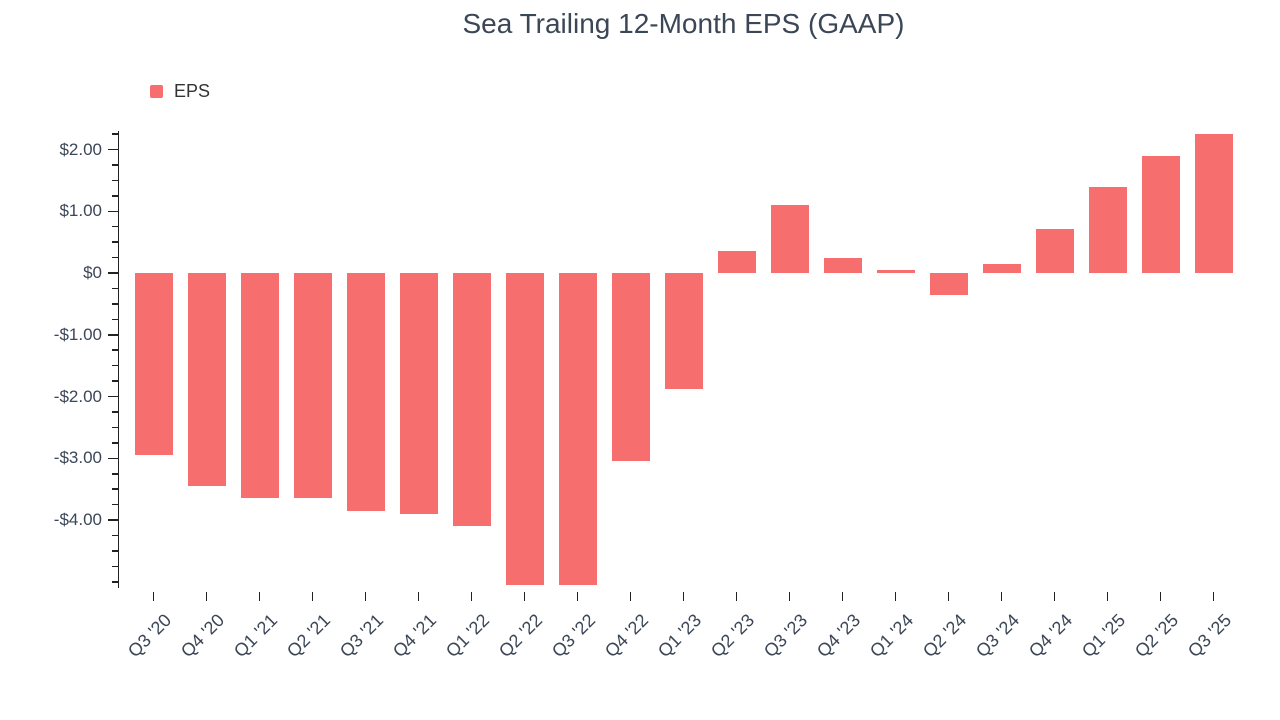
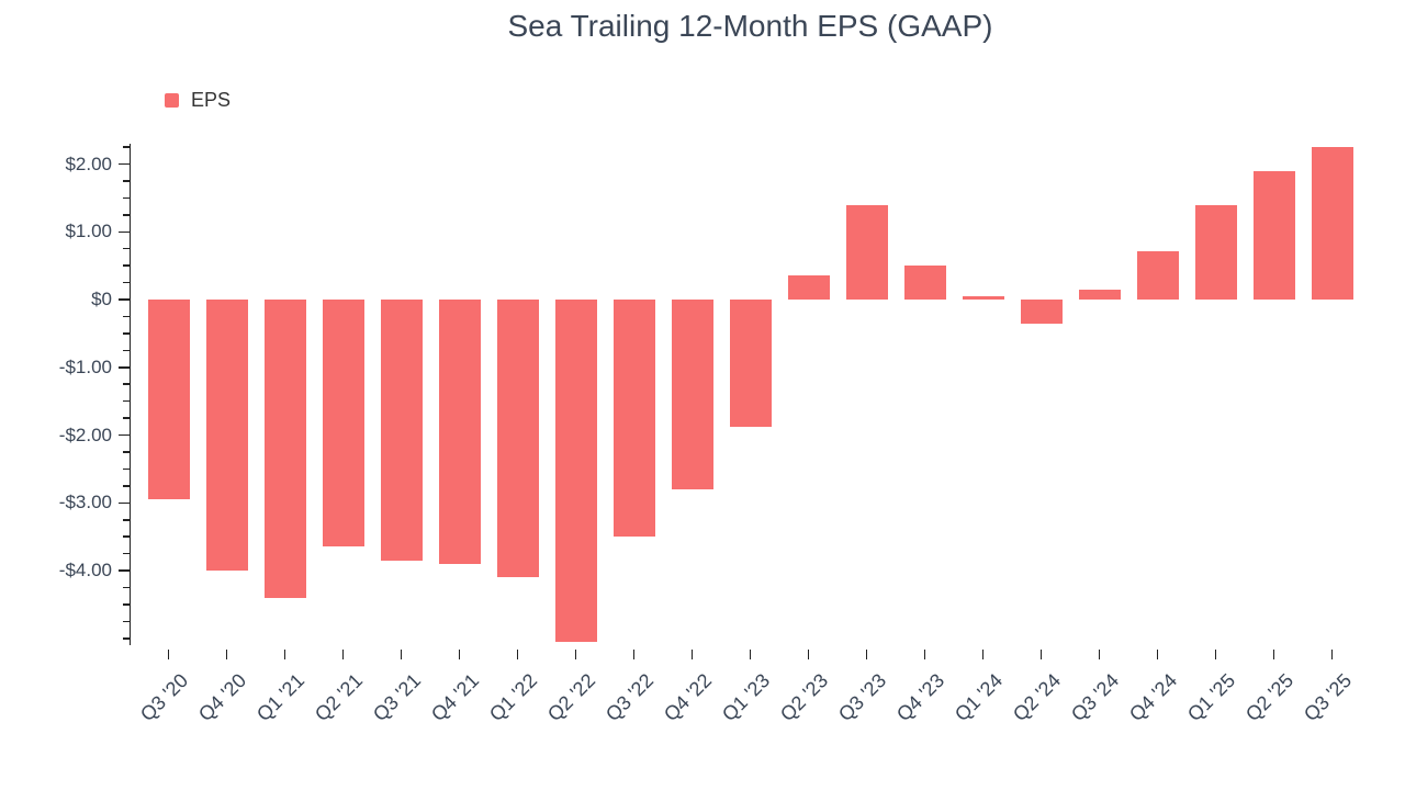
Q4 '20: -$3.5 -> -$4.0
Q1 '21: -$3.6 -> -$4.4
Q3 '22: -$5.0 -> -$3.5
Q4 '22: -$3.0 -> -$2.8
Q3 '23: $1.1 -> $1.4
Q4 '23: $0.2 -> $0.5
